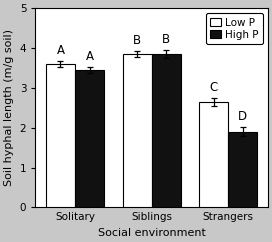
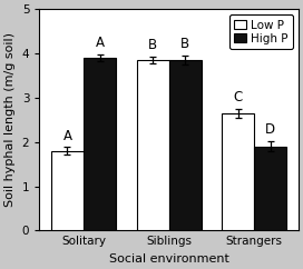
Low P/Solitary: 3.60 -> 1.80
High P/Solitary: 3.45 -> 3.90
